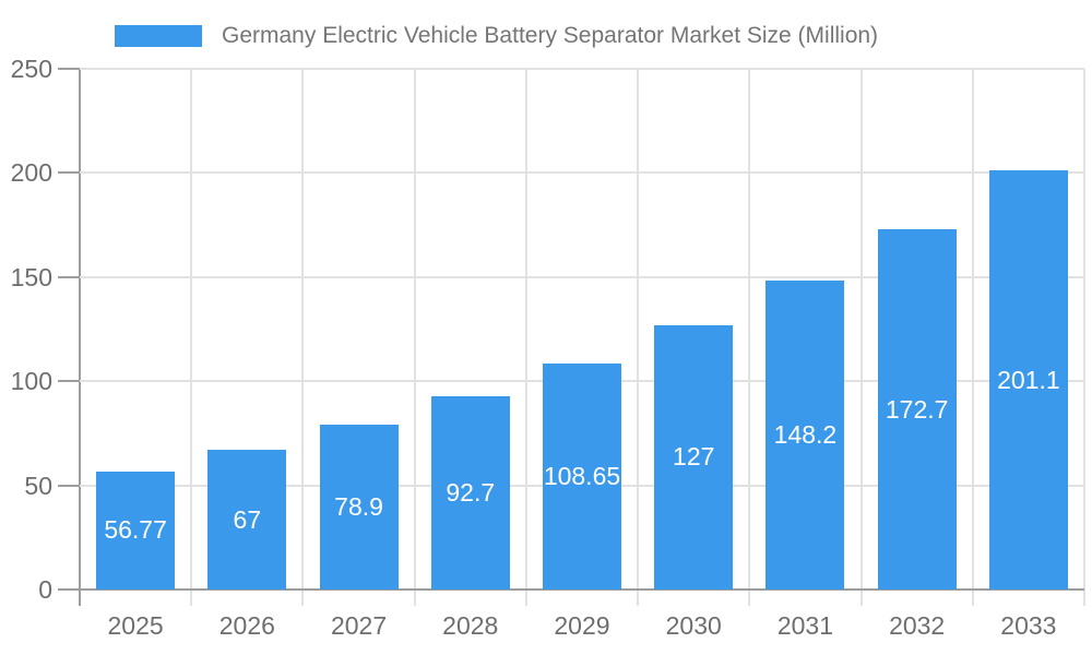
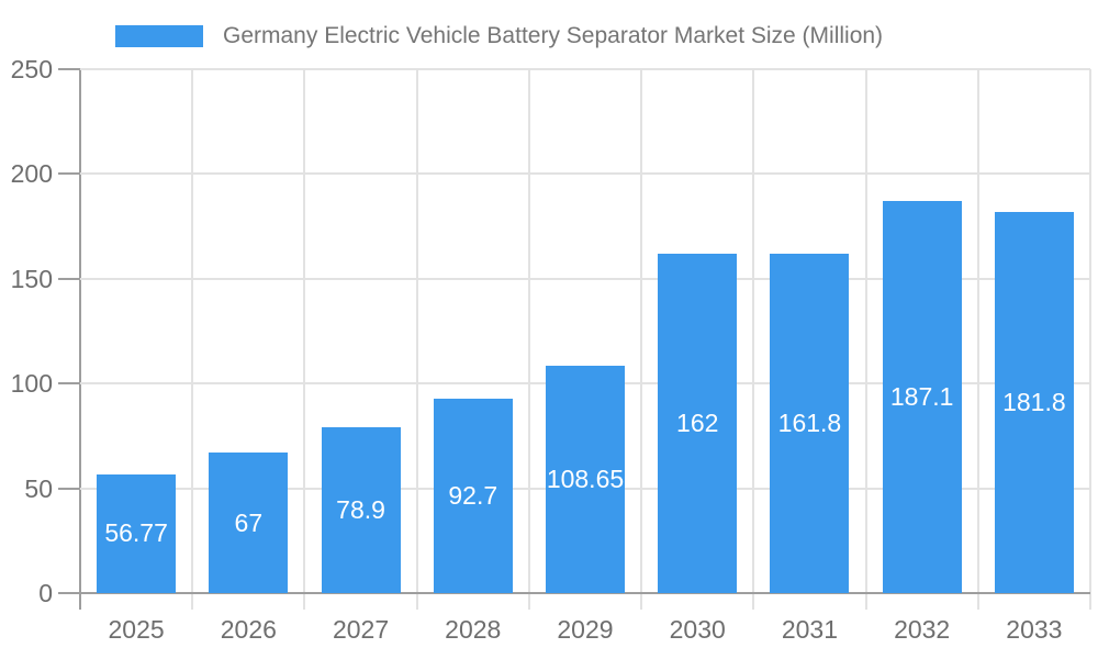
2030: 127 -> 162
2031: 148.2 -> 161.8
2032: 172.7 -> 187.1
2033: 201.1 -> 181.8
